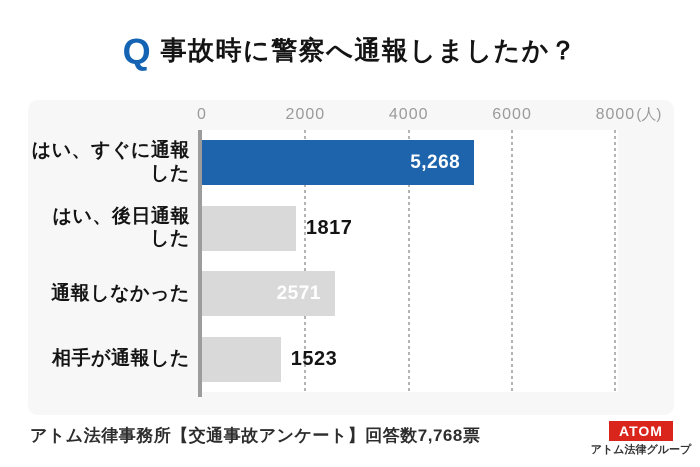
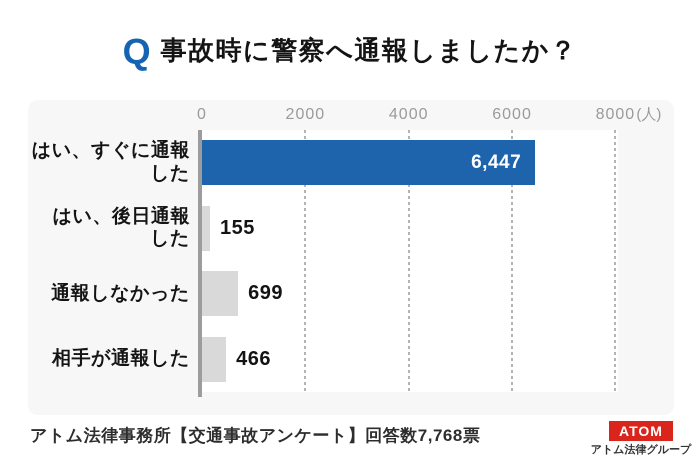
はい、すぐに通報 した: 5,268 -> 6,447
はい、後日通報 した: 1817 -> 155
通報しなかった: 2571 -> 699
相手が通報した: 1523 -> 466
